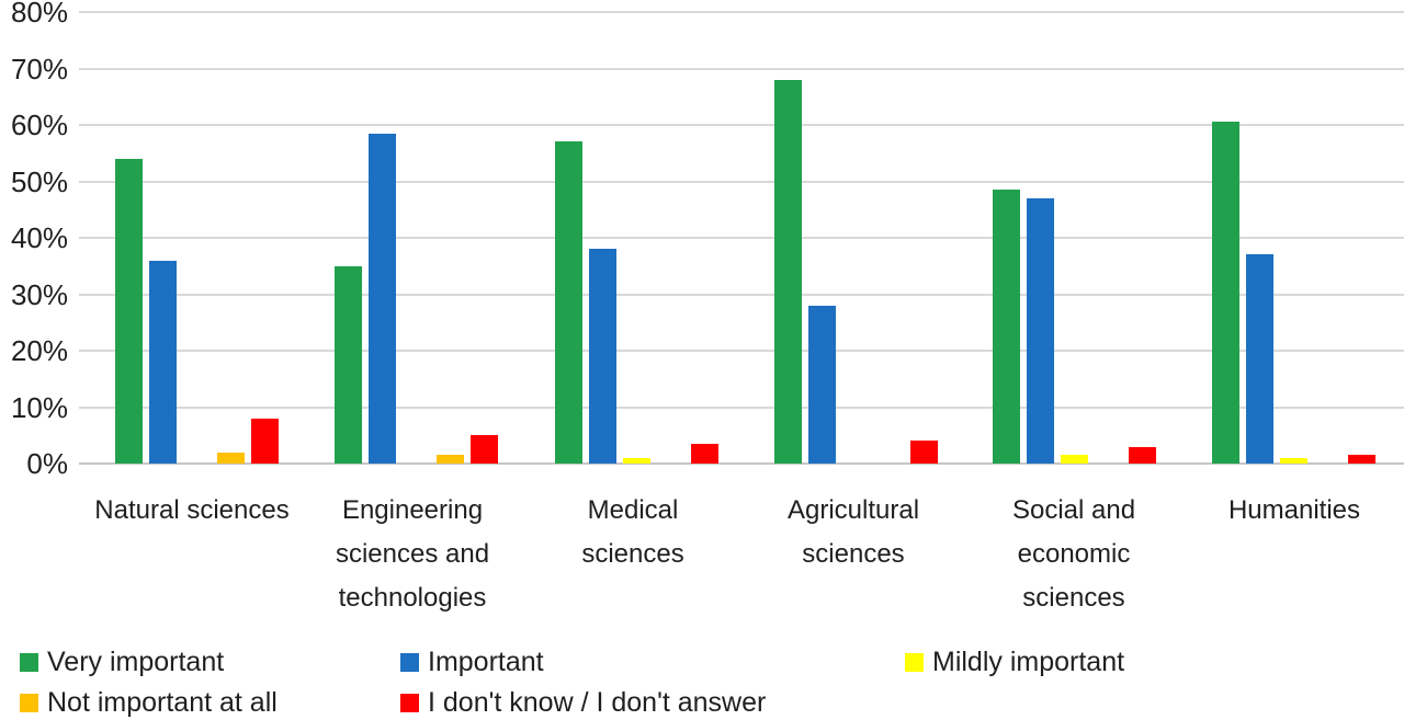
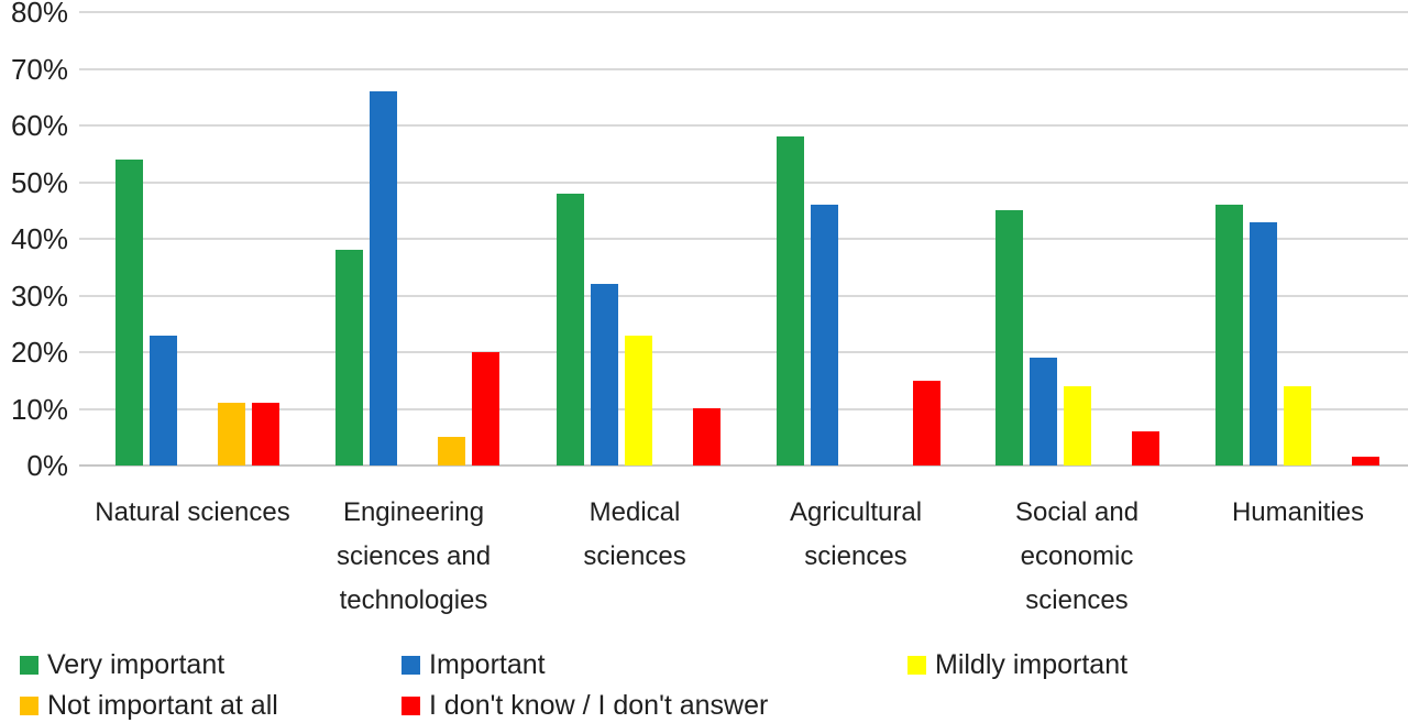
Important/Natural sciences: 36% -> 23%
Not important at all/Natural sciences: 2% -> 11%
I don't know / I don't answer/Natural sciences: 8% -> 11%
Very important/Engineering sciences and technologies: 35% -> 38%
Important/Engineering sciences and technologies: 58% -> 66%
Not important at all/Engineering sciences and technologies: 2% -> 5%
I don't know / I don't answer/Engineering sciences and technologies: 5% -> 20%
Very important/Medical sciences: 57% -> 48%
Important/Medical sciences: 38% -> 32%
Mildly important/Medical sciences: 1% -> 23%
I don't know / I don't answer/Medical sciences: 4% -> 10%
Very important/Agricultural sciences: 68% -> 58%
Important/Agricultural sciences: 28% -> 46%
I don't know / I don't answer/Agricultural sciences: 4% -> 15%
Very important/Social and economic sciences: 48% -> 45%
Important/Social and economic sciences: 47% -> 19%
Mildly important/Social and economic sciences: 2% -> 14%
I don't know / I don't answer/Social and economic sciences: 3% -> 6%
Very important/Humanities: 60% -> 46%
Important/Humanities: 37% -> 43%
Mildly important/Humanities: 1% -> 14%
